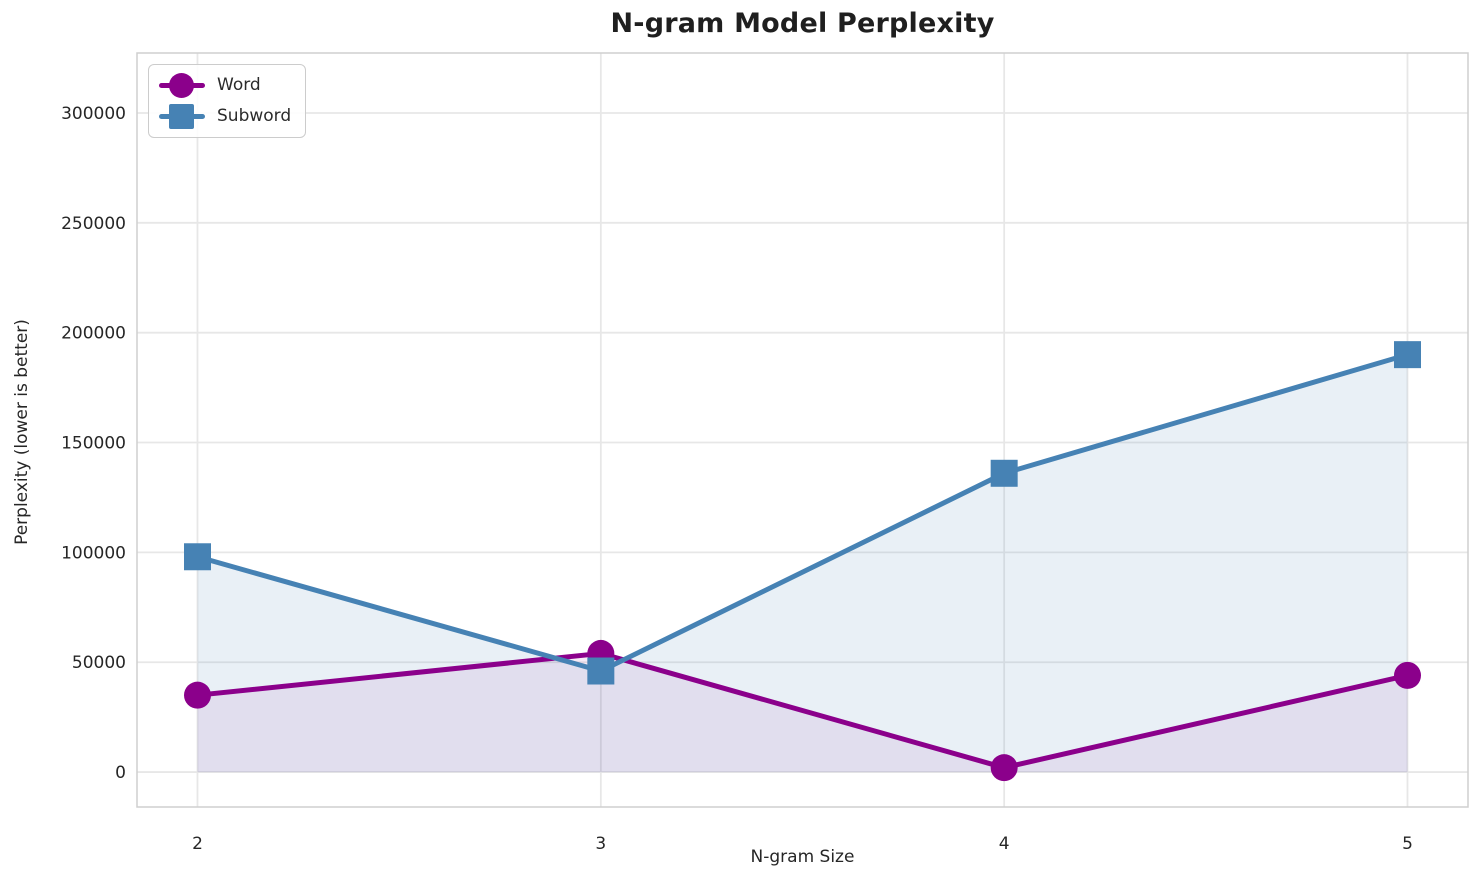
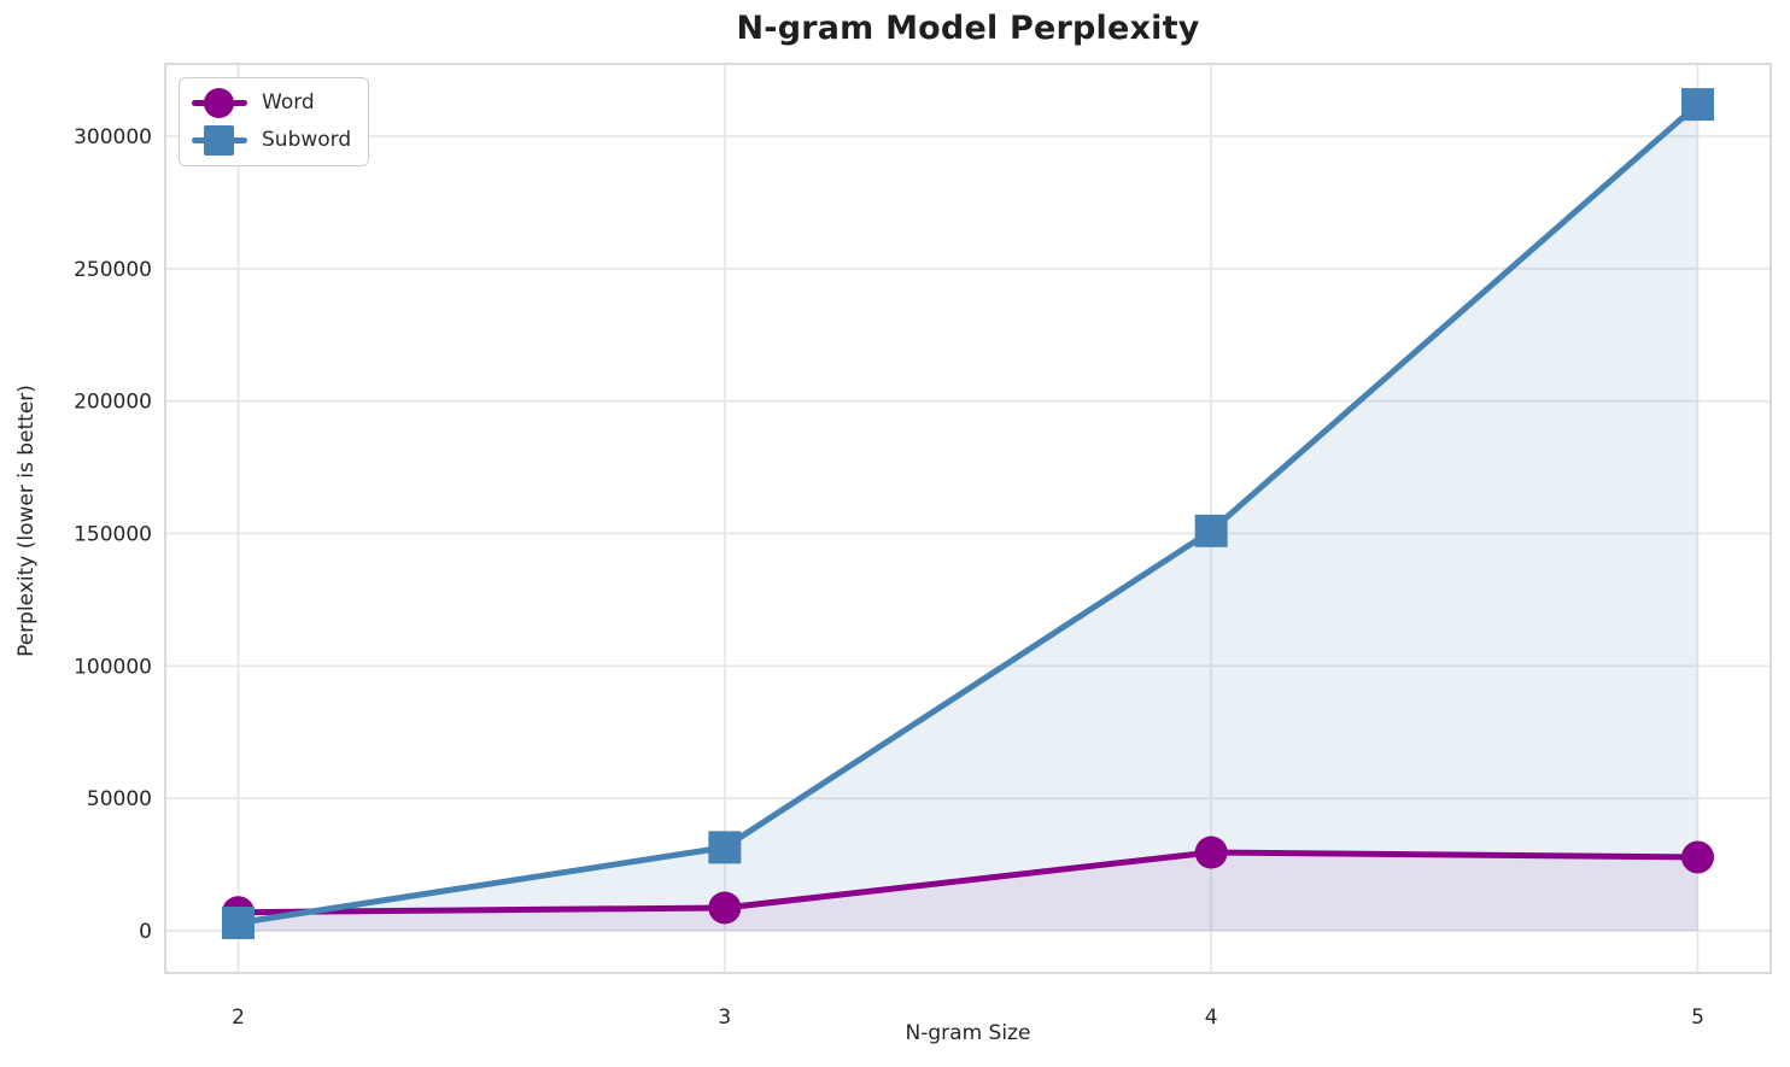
Word/2: 35000 -> 7000
Subword/2: 98000 -> 3000
Word/3: 54000 -> 9000
Subword/3: 46000 -> 32000
Word/4: 2000 -> 30000
Subword/4: 136000 -> 151000
Word/5: 44000 -> 28000
Subword/5: 190000 -> 312000
